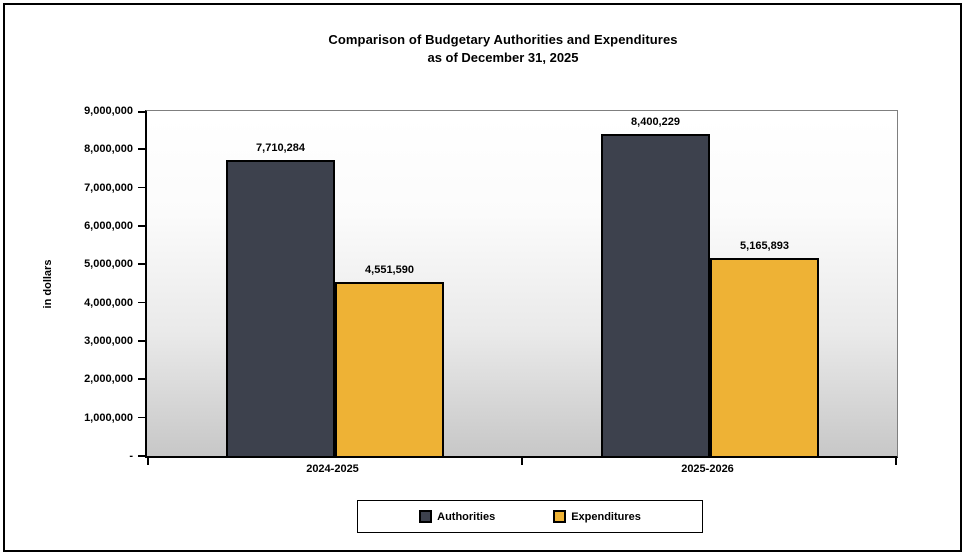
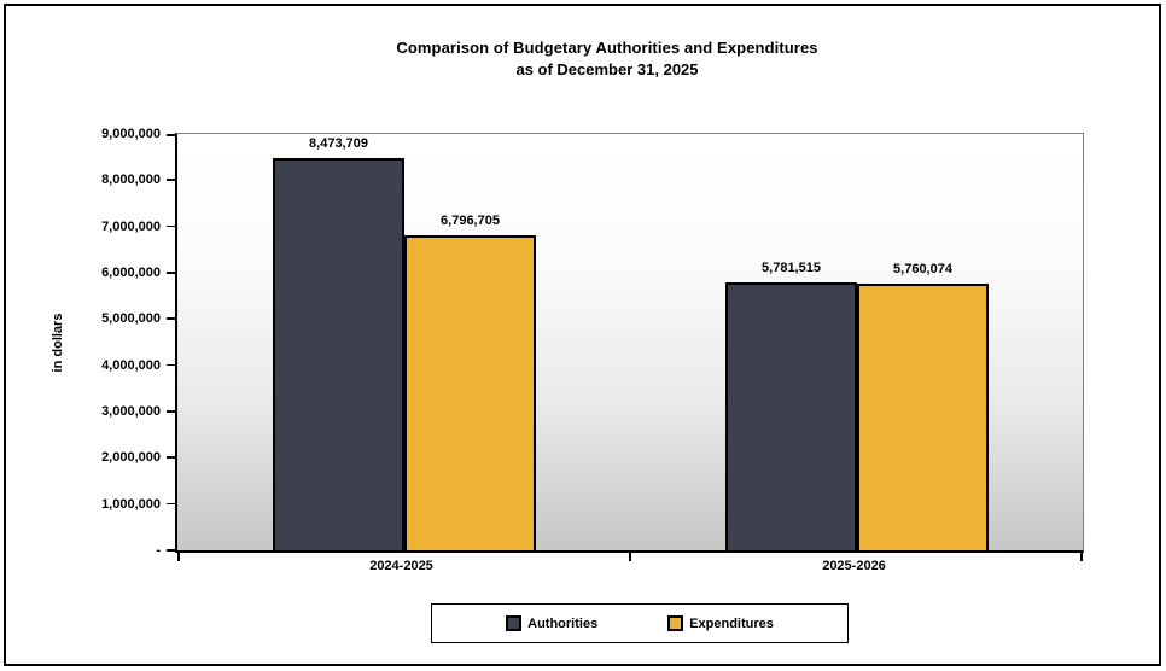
Authorities/2024-2025: 7,710,284 -> 8,473,709
Expenditures/2024-2025: 4,551,590 -> 6,796,705
Authorities/2025-2026: 8,400,229 -> 5,781,515
Expenditures/2025-2026: 5,165,893 -> 5,760,074
